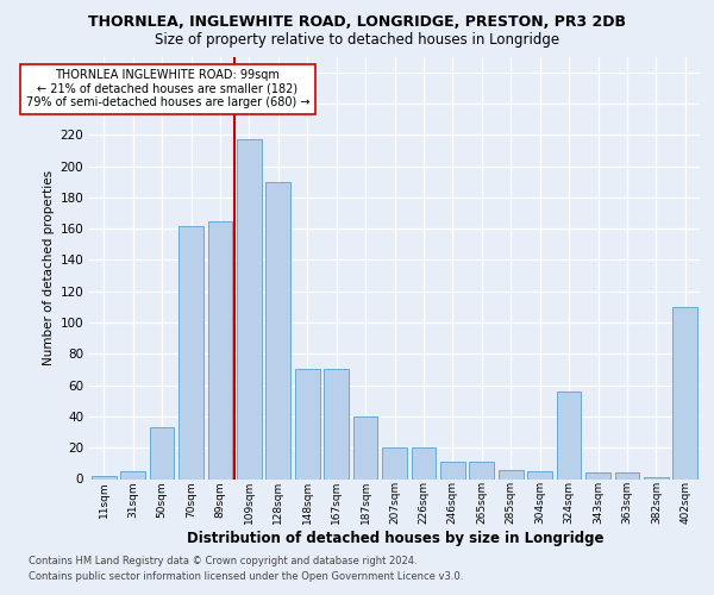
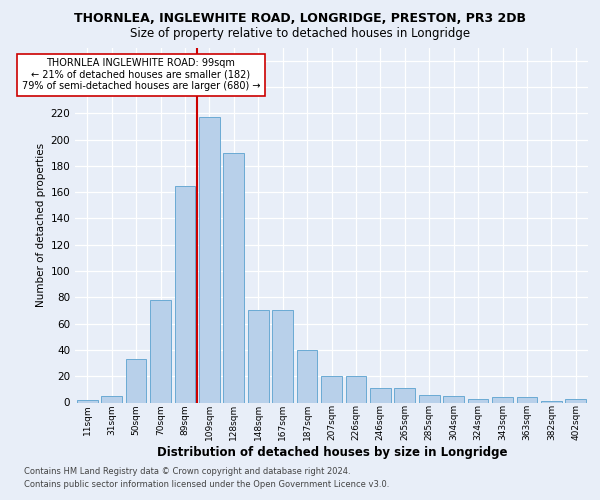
70sqm: 162 -> 78
324sqm: 56 -> 3
402sqm: 110 -> 3
